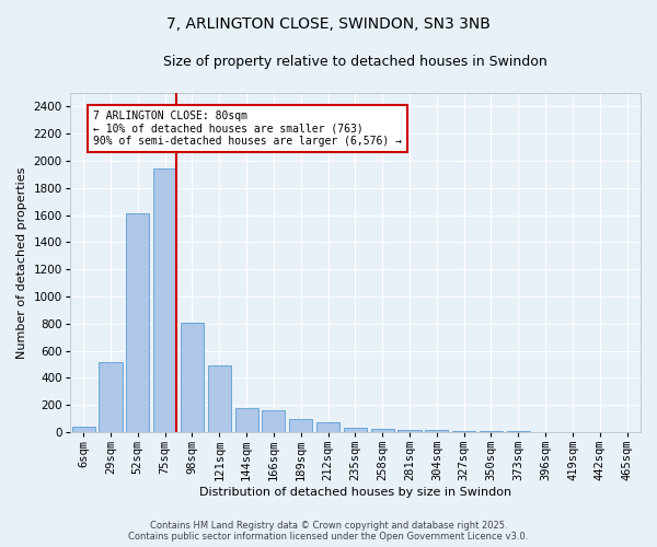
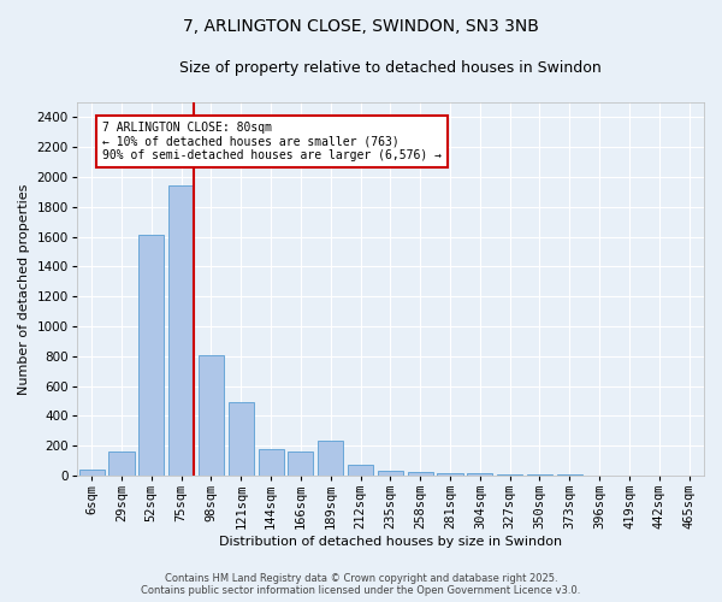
29sqm: 520 -> 160
189sqm: 100 -> 230
